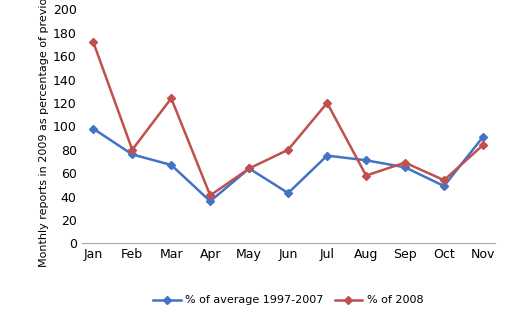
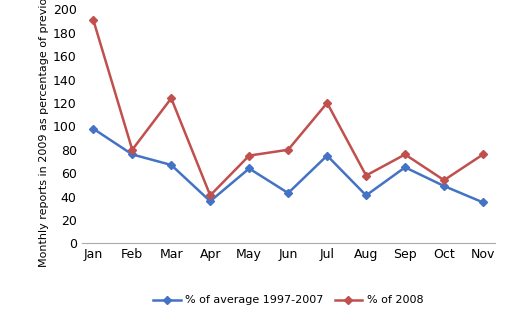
% of 2008/Jan: 172 -> 191
% of 2008/May: 64 -> 75
% of average 1997-2007/Aug: 71 -> 41
% of 2008/Sep: 69 -> 76
% of average 1997-2007/Nov: 91 -> 35
% of 2008/Nov: 84 -> 76
